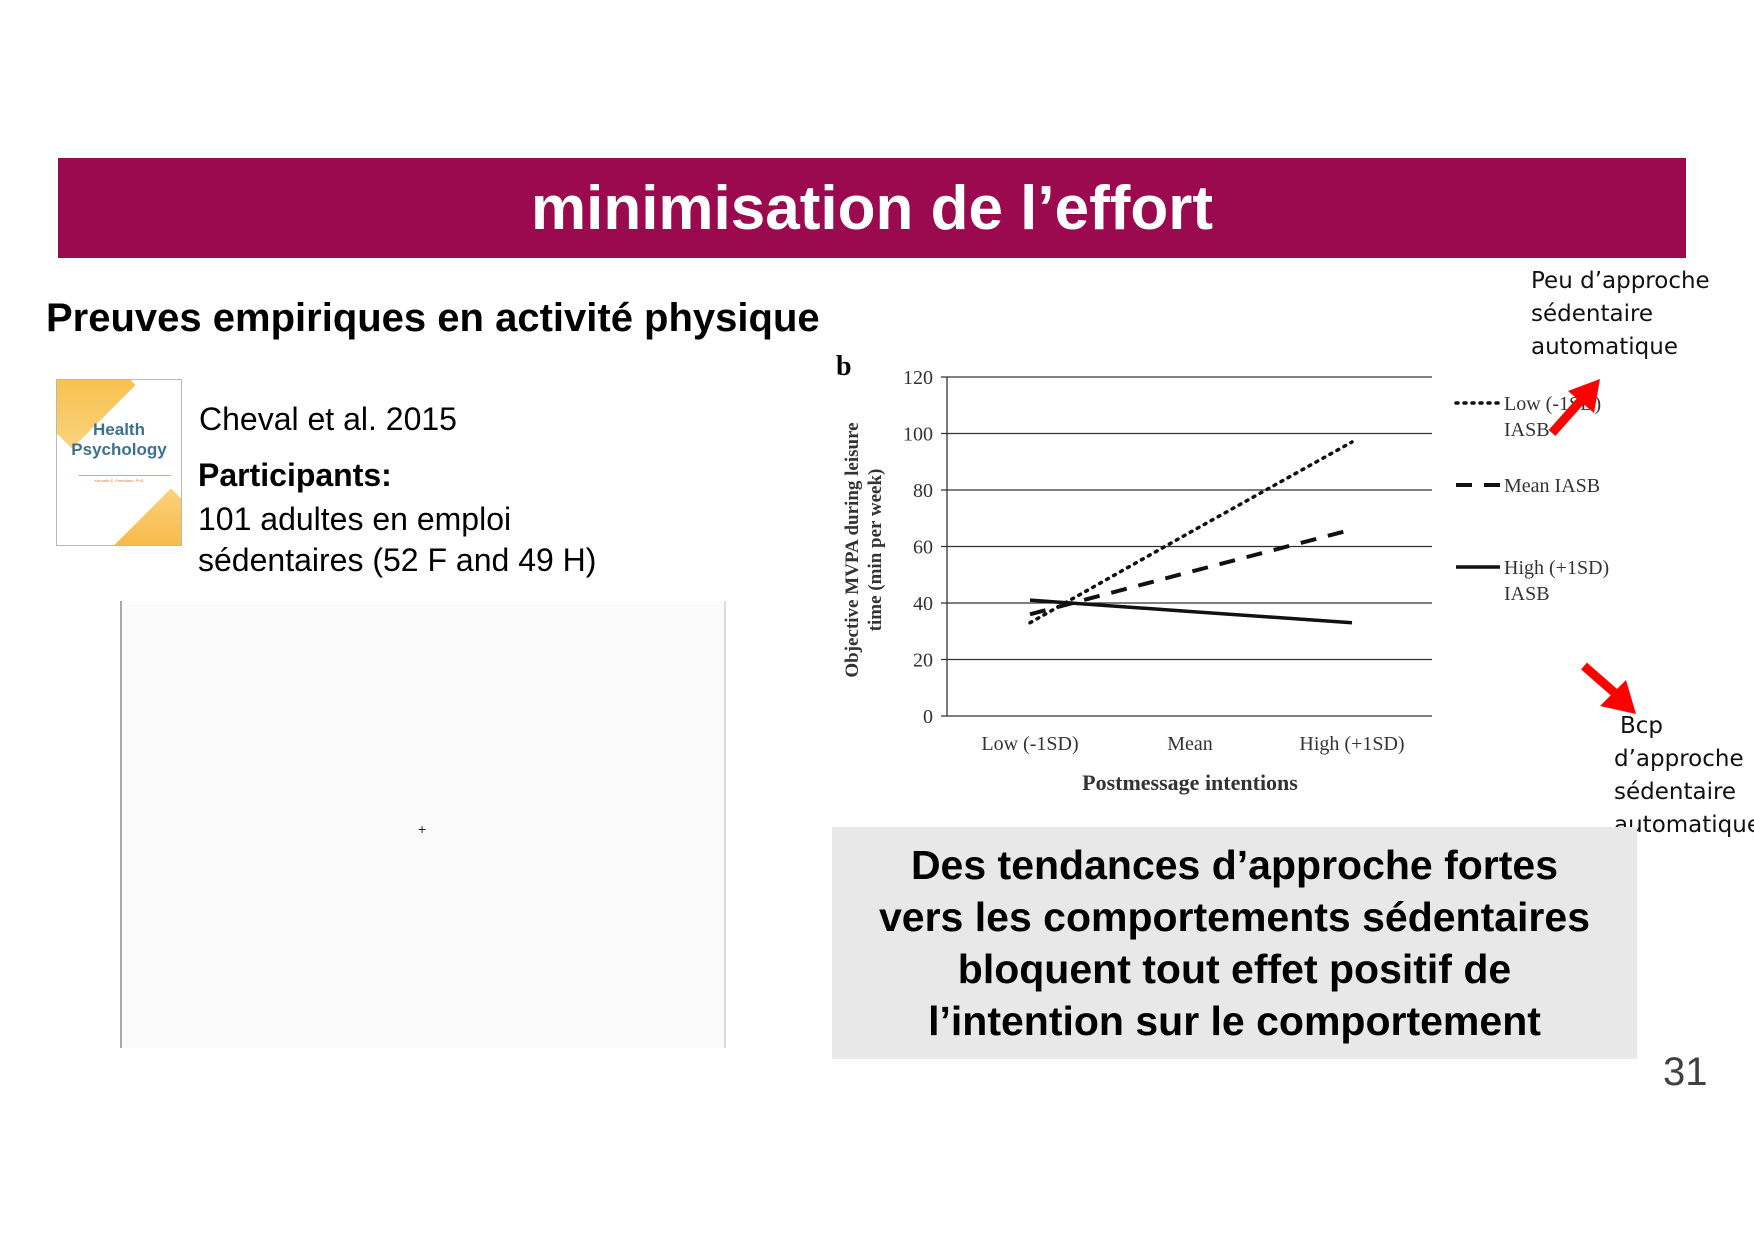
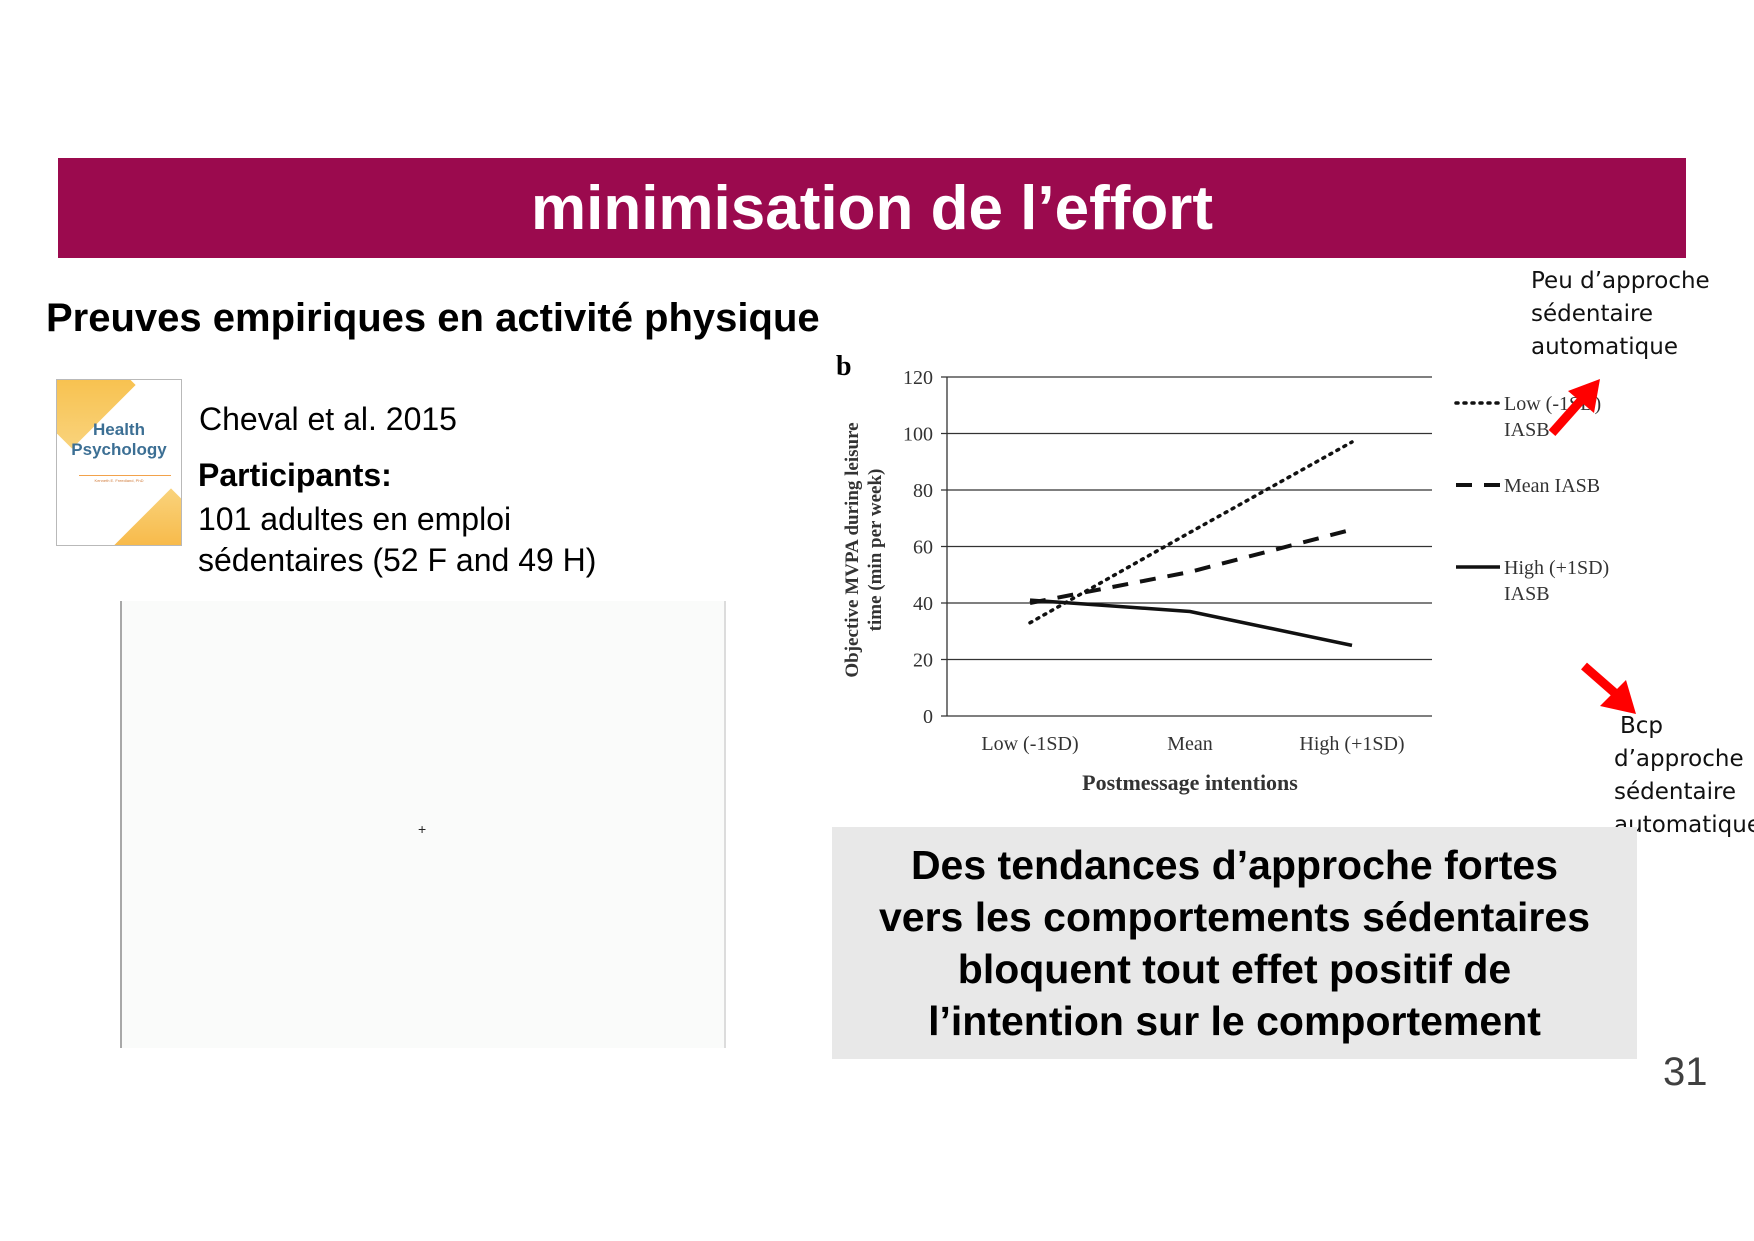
Mean IASB/Low (-1SD): 36 -> 40
High (+1SD) IASB/High (+1SD): 33 -> 25
